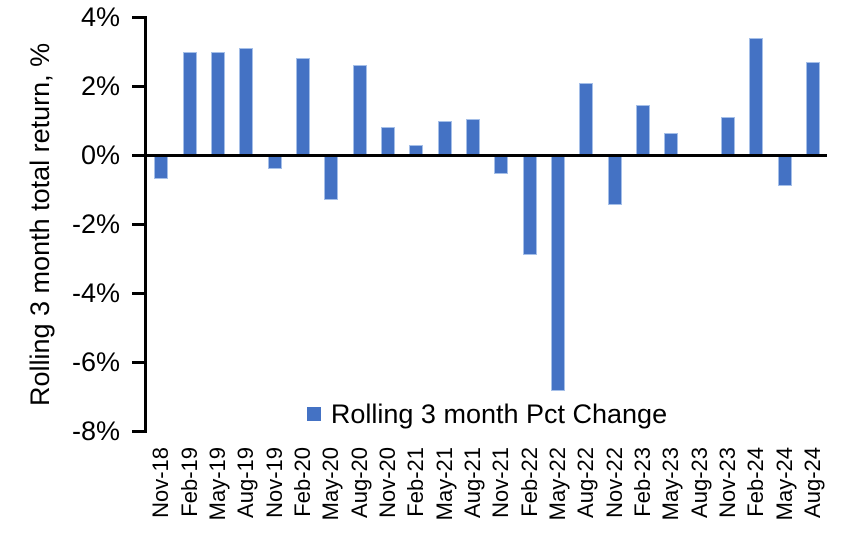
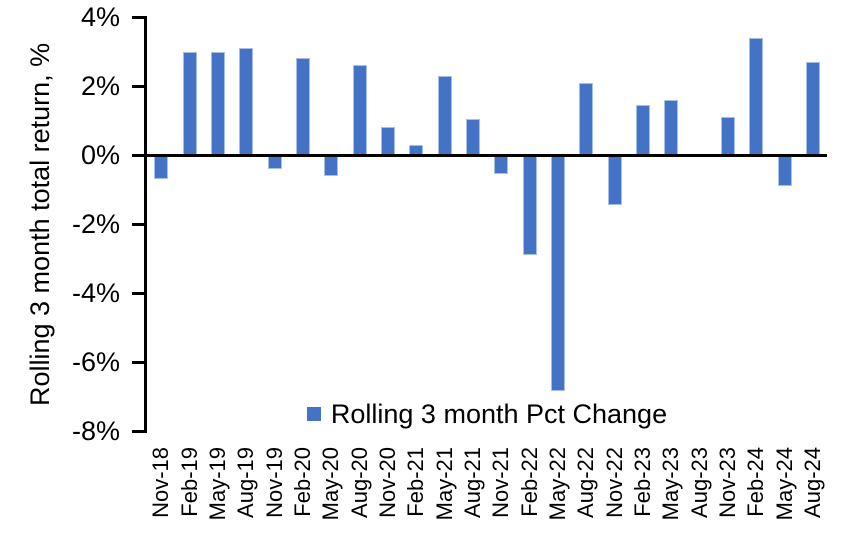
May-20: -1.3% -> -0.6%
May-21: 1.0% -> 2.3%
May-23: 0.7% -> 1.6%
